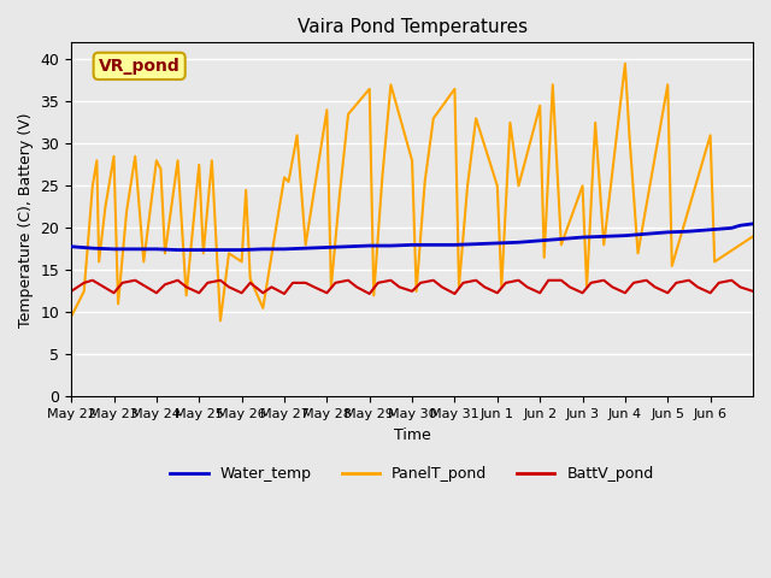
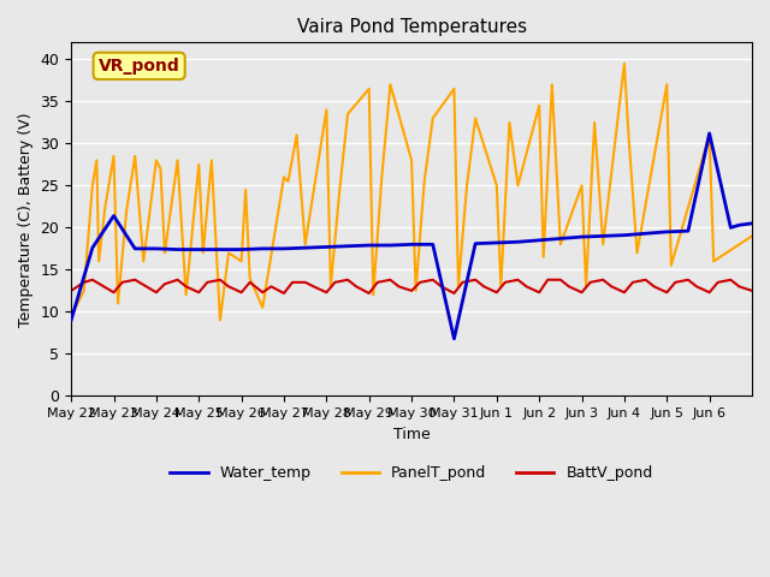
Water_temp/May 22: 17.8 -> 9.0
Water_temp/May 23: 17.5 -> 21.4
Water_temp/May 31: 18.0 -> 6.8
Water_temp/Jun 6: 19.8 -> 31.2
